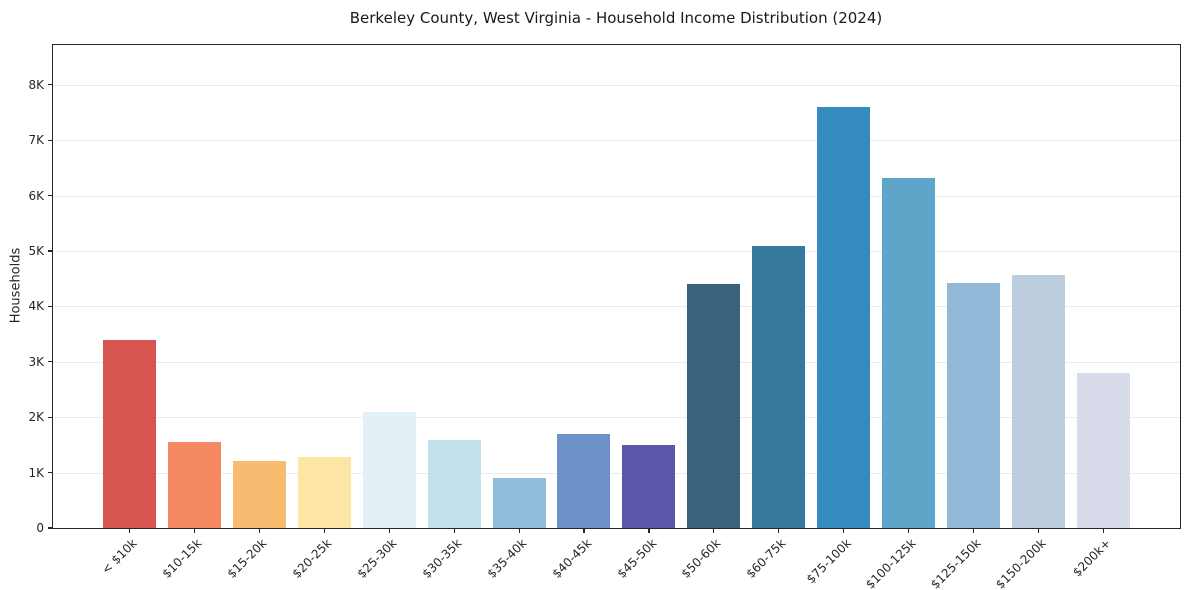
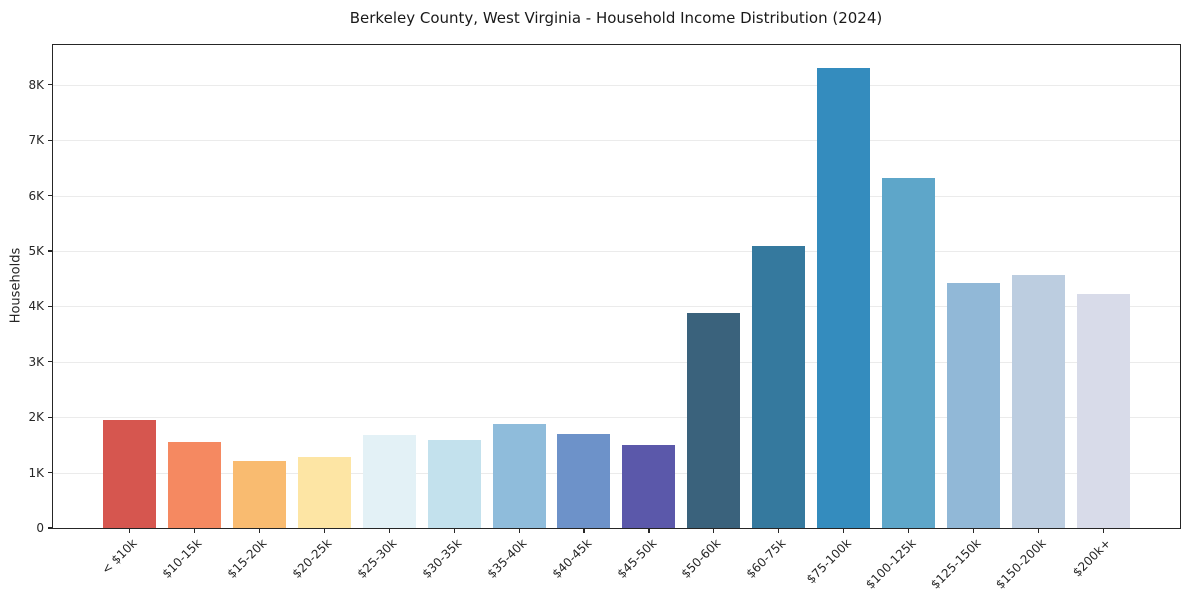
< $10k: 3.4K -> 2.0K
$25-30k: 2.1K -> 1.7K
$35-40k: 0.9K -> 1.9K
$50-60k: 4.4K -> 3.9K
$75-100k: 7.6K -> 8.3K
$200k+: 2.8K -> 4.2K
